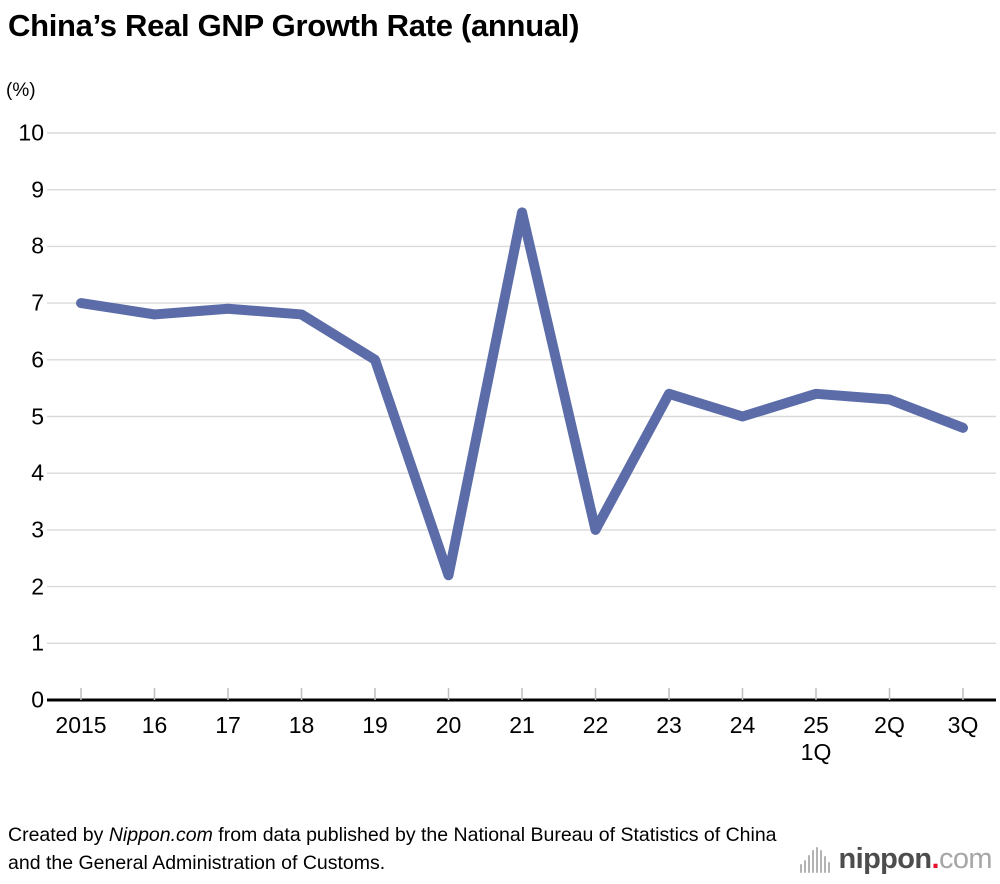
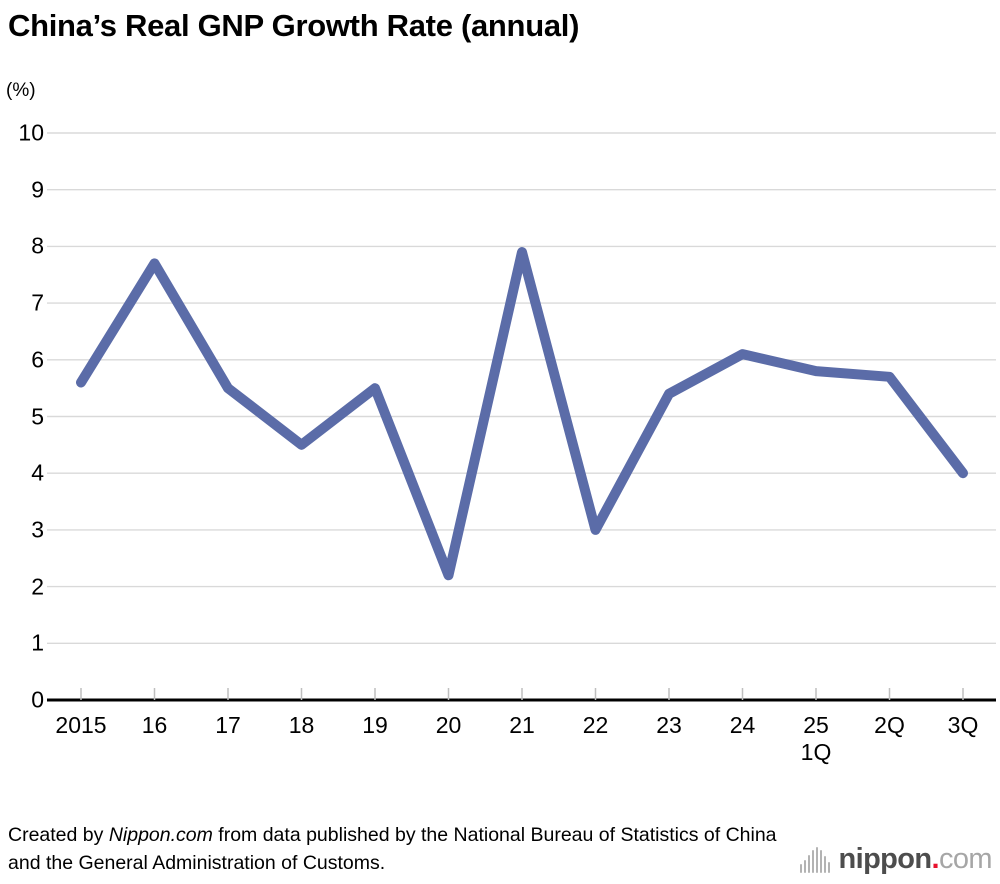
2015: 7.0 -> 5.6
16: 6.8 -> 7.7
17: 6.9 -> 5.5
18: 6.8 -> 4.5
19: 6.0 -> 5.5
21: 8.6 -> 7.9
24: 5.0 -> 6.1
25 1Q: 5.4 -> 5.8
2Q: 5.3 -> 5.7
3Q: 4.8 -> 4.0
